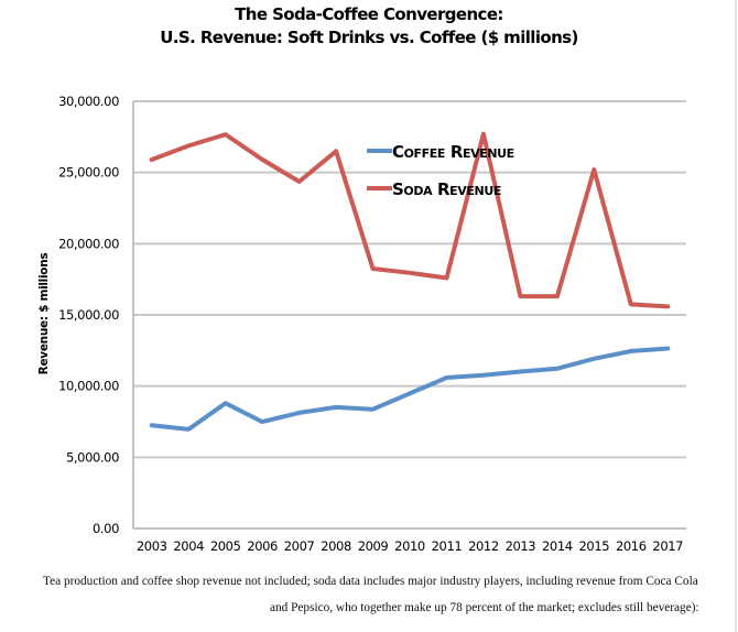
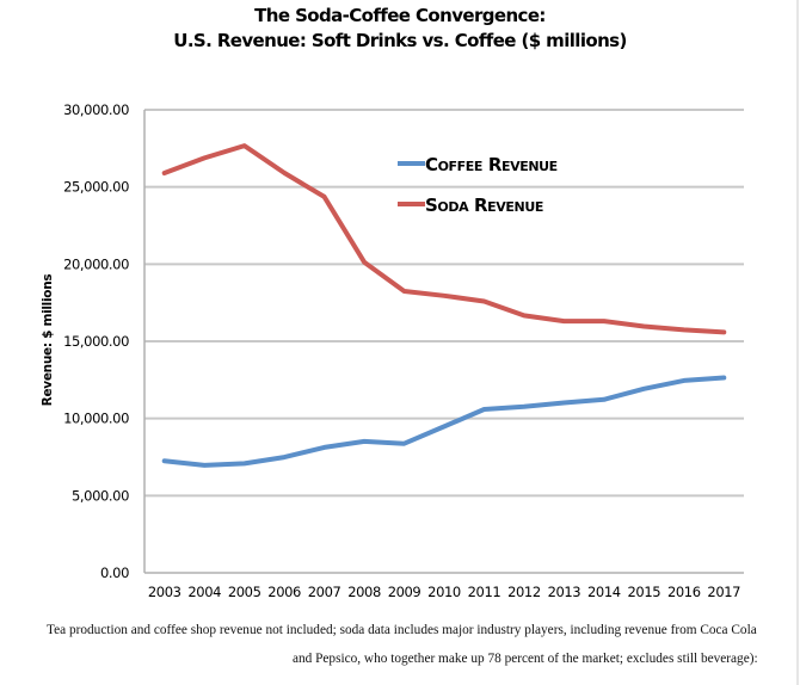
Coffee Revenue/2005: 8800 -> 7100
Soda Revenue/2008: 26500 -> 20100
Soda Revenue/2012: 27700 -> 16700
Soda Revenue/2015: 25200 -> 16000
